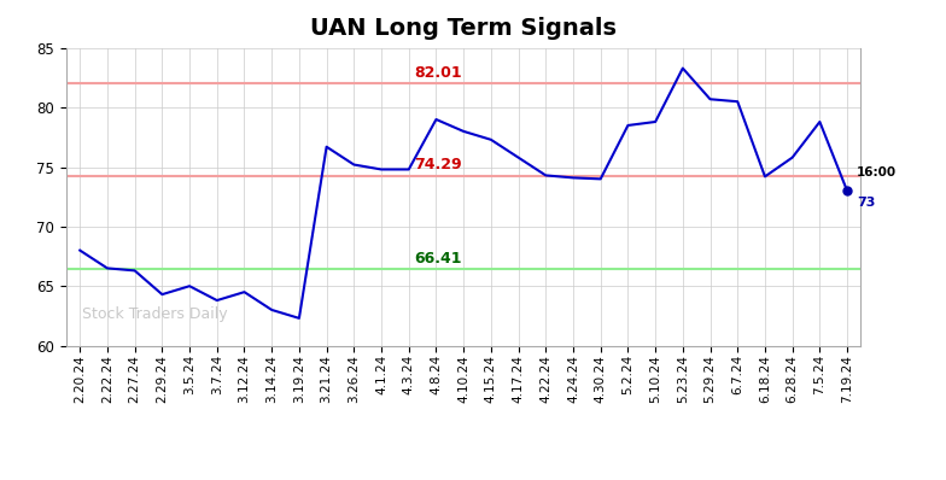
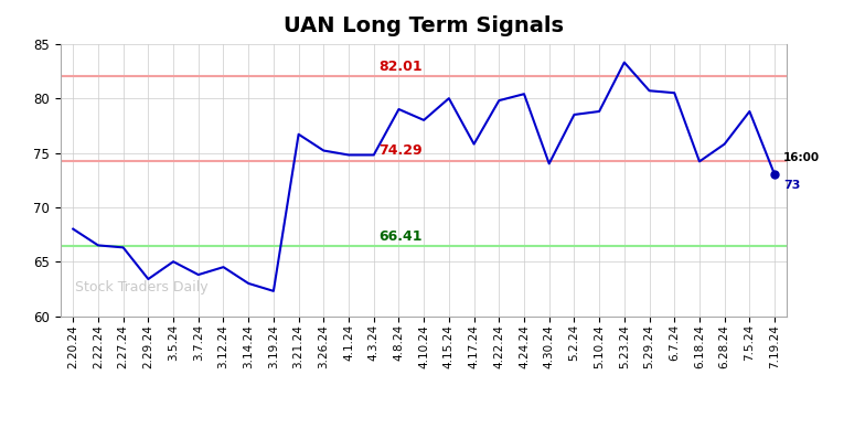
2.29.24: 64.3 -> 63.4
4.15.24: 77.3 -> 80.0
4.22.24: 74.3 -> 79.8
4.24.24: 74.1 -> 80.4
